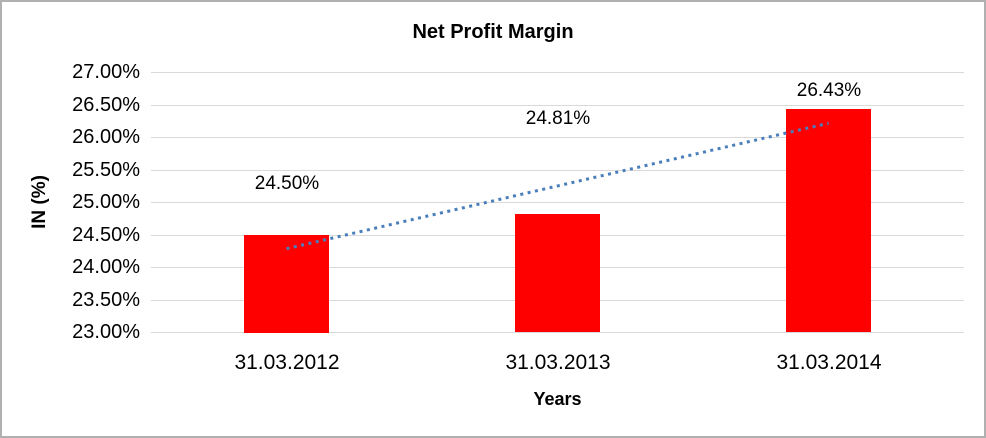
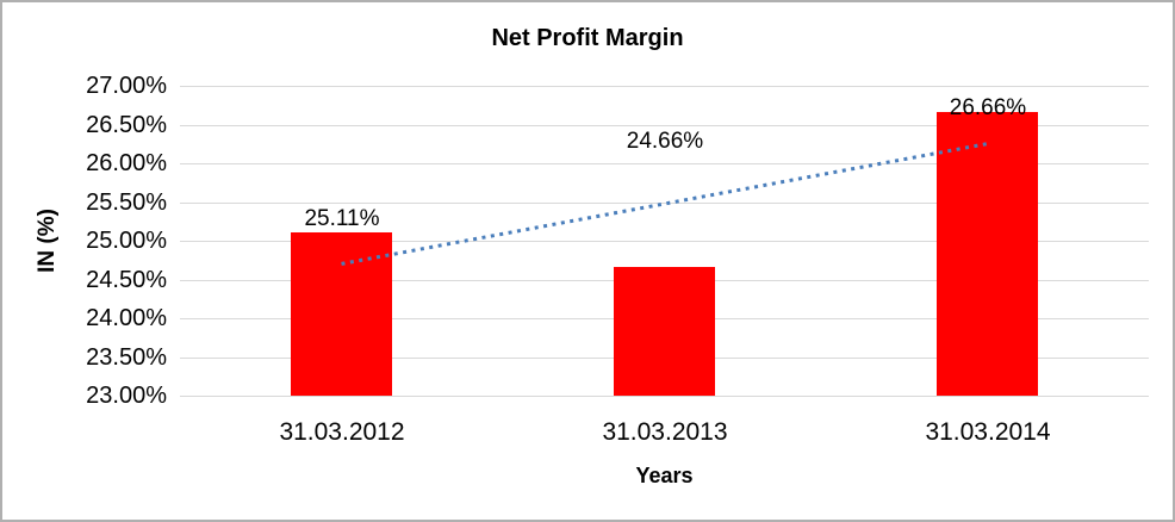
31.03.2012: 24.50% -> 25.11%
31.03.2013: 24.81% -> 24.66%
31.03.2014: 26.43% -> 26.66%
